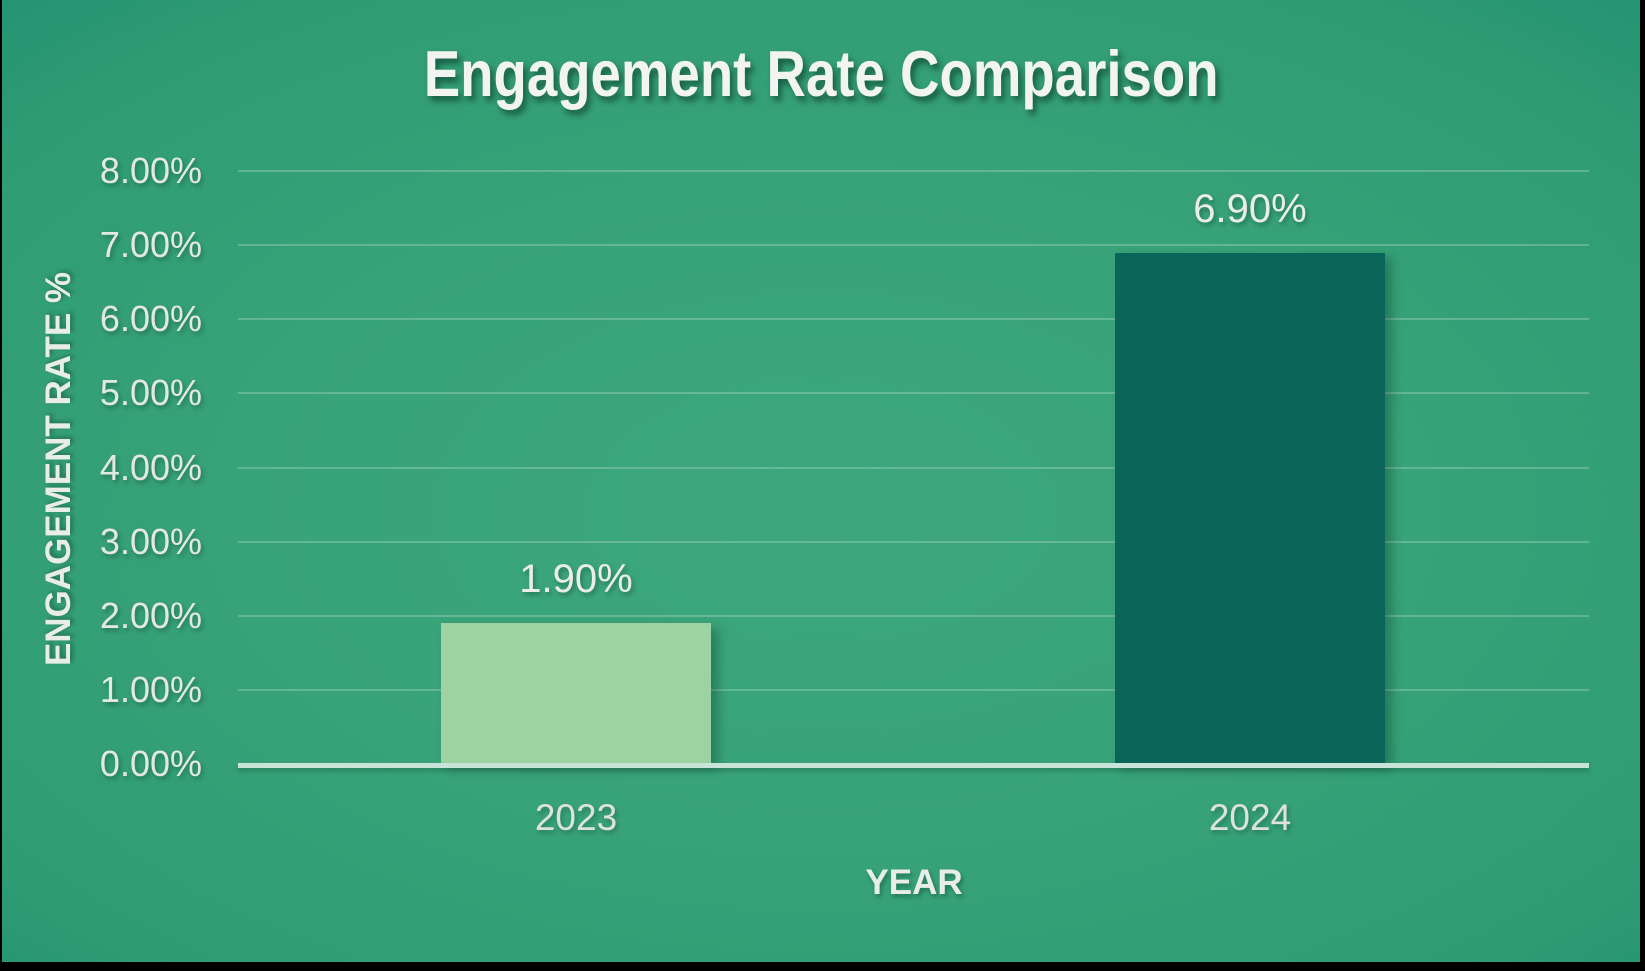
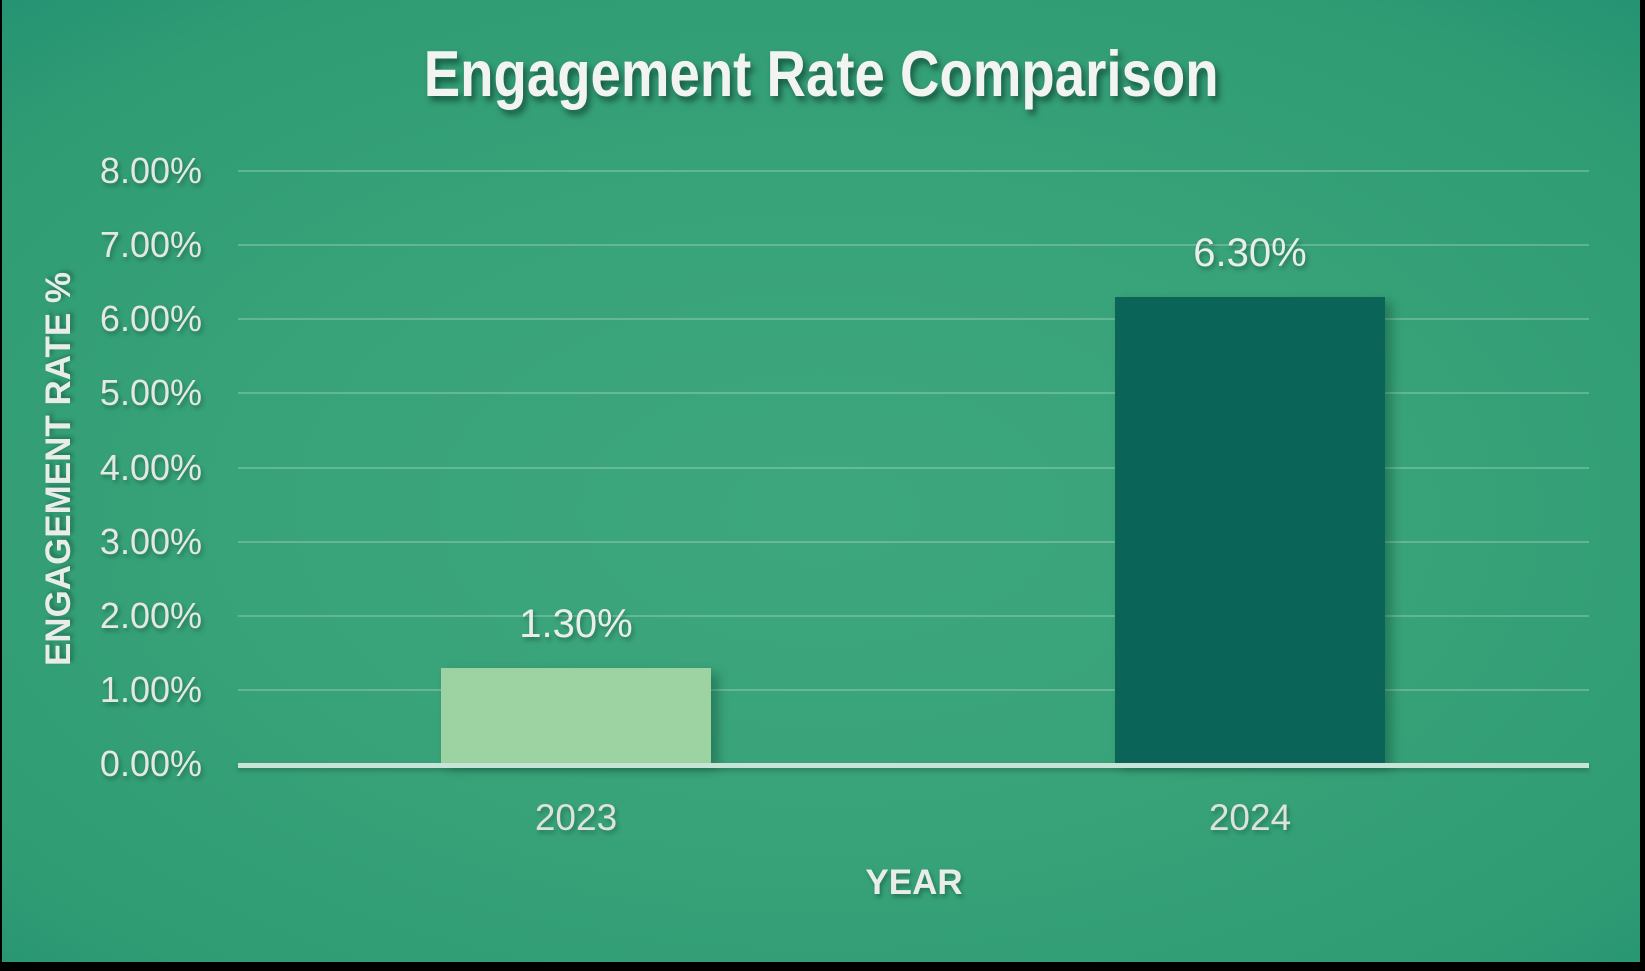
2023: 1.90% -> 1.30%
2024: 6.90% -> 6.30%
